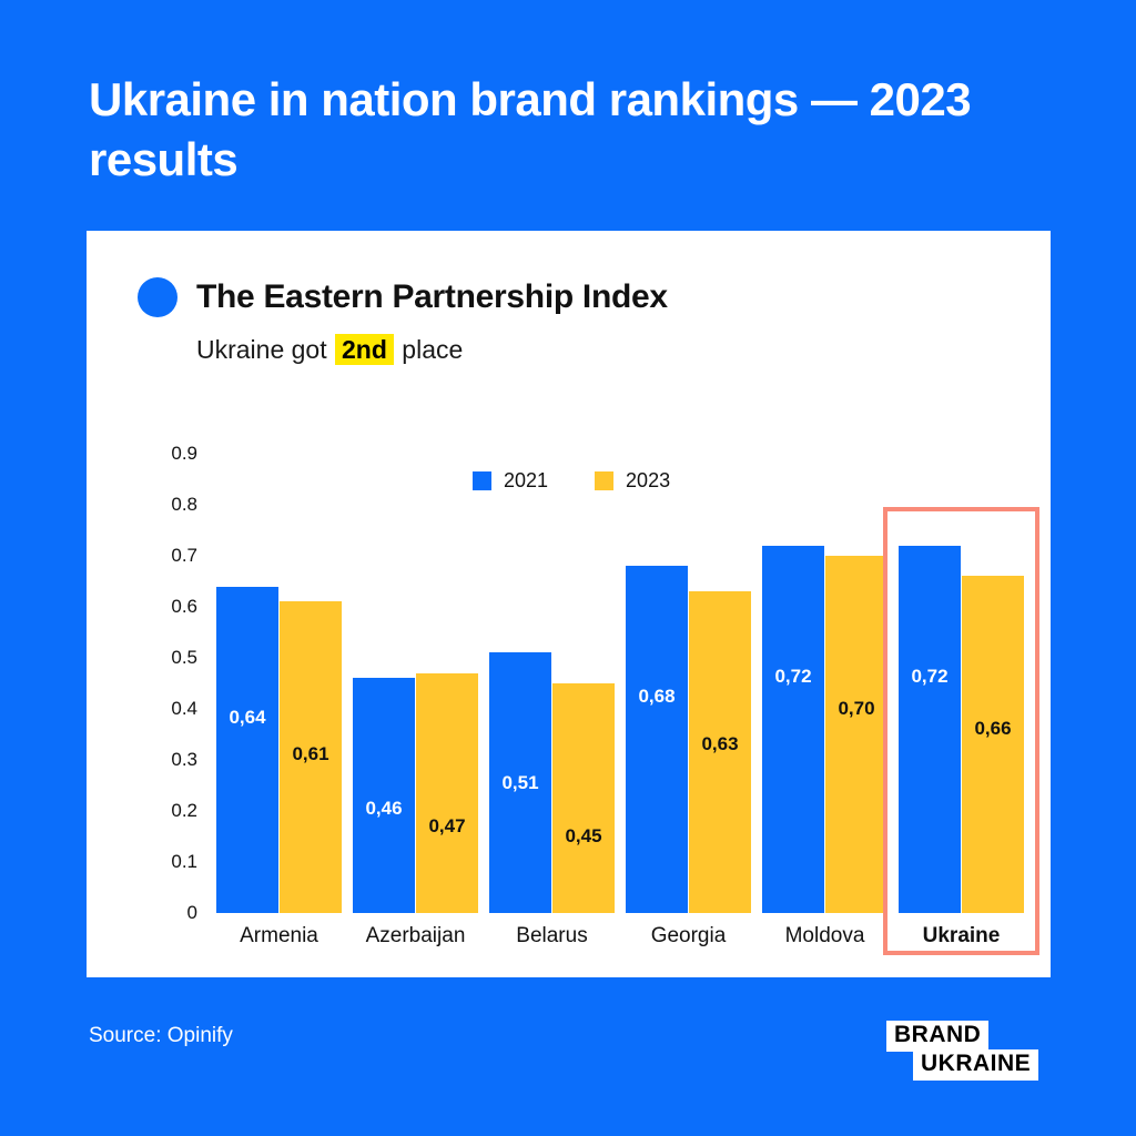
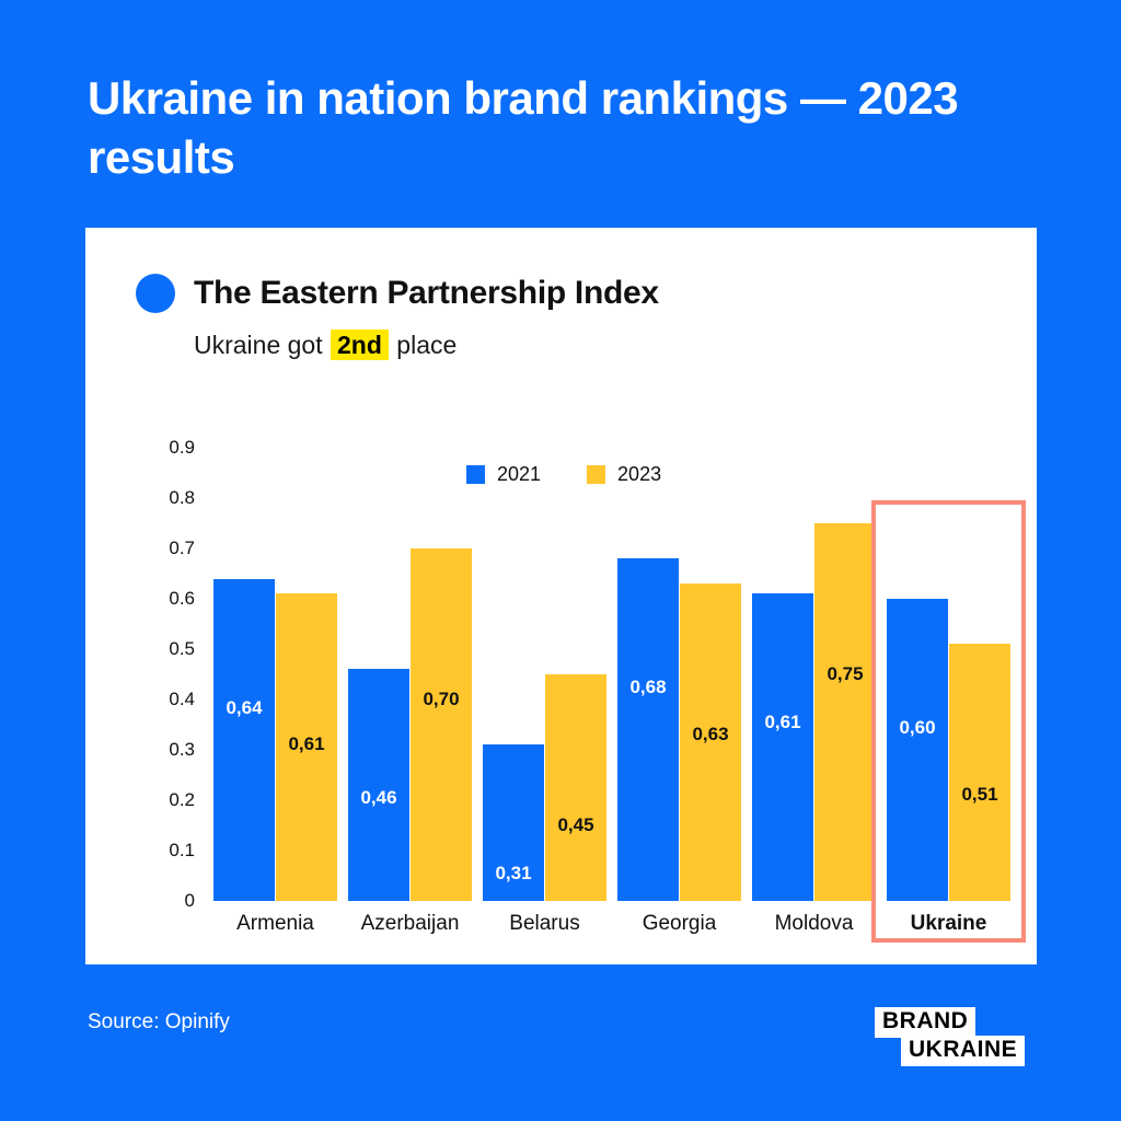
2023/Azerbaijan: 0,47 -> 0,70
2021/Belarus: 0,51 -> 0,31
2021/Moldova: 0,72 -> 0,61
2023/Moldova: 0,70 -> 0,75
2021/Ukraine: 0,72 -> 0,60
2023/Ukraine: 0,66 -> 0,51
